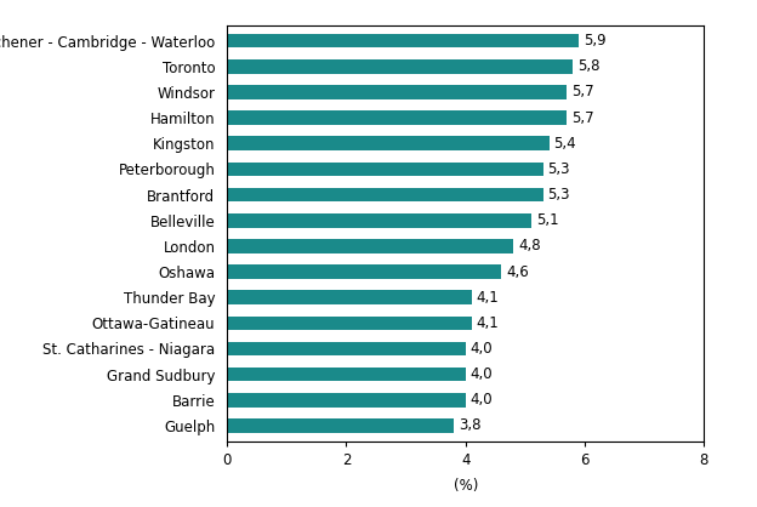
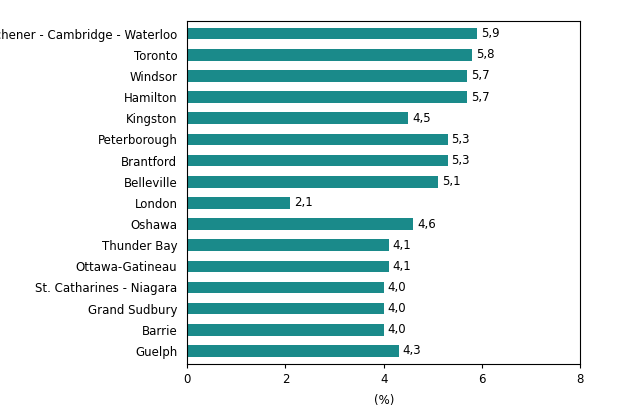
Kingston: 5,4 -> 4,5
London: 4,8 -> 2,1
Guelph: 3,8 -> 4,3
